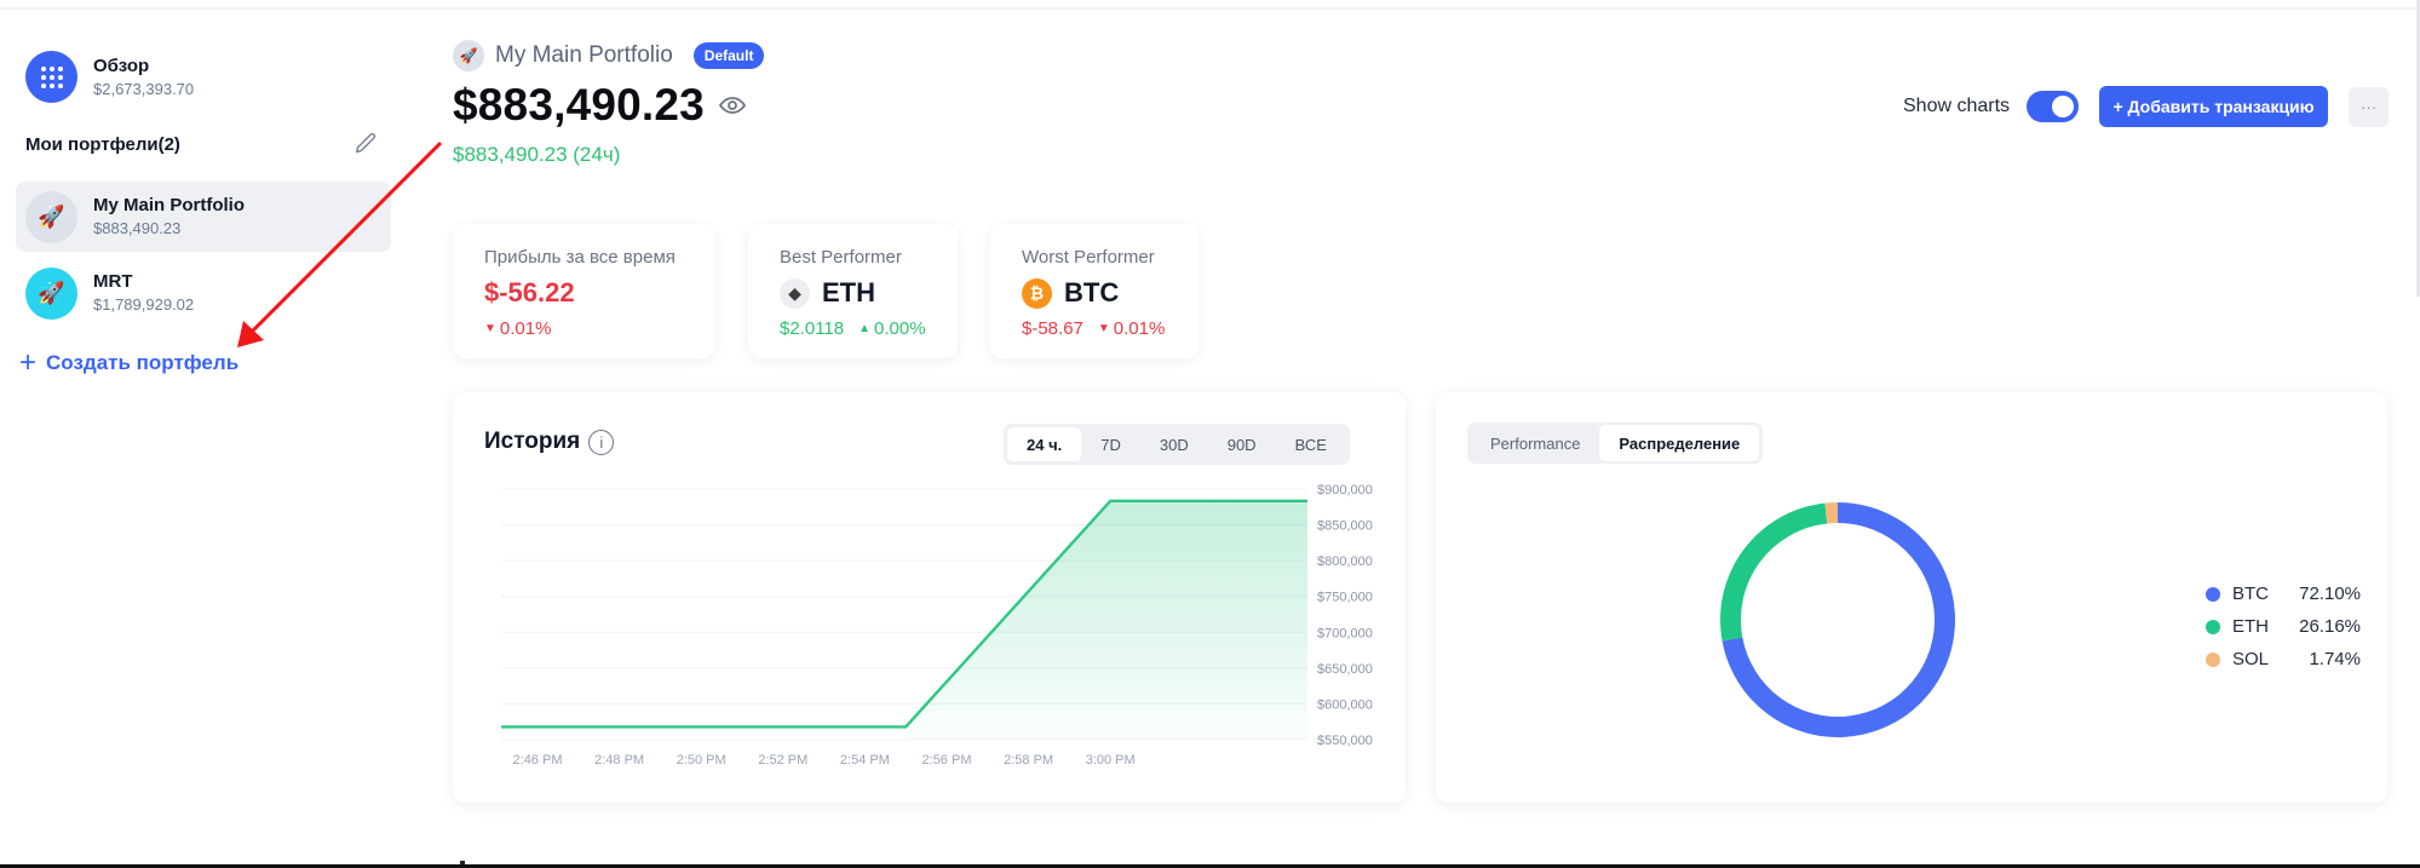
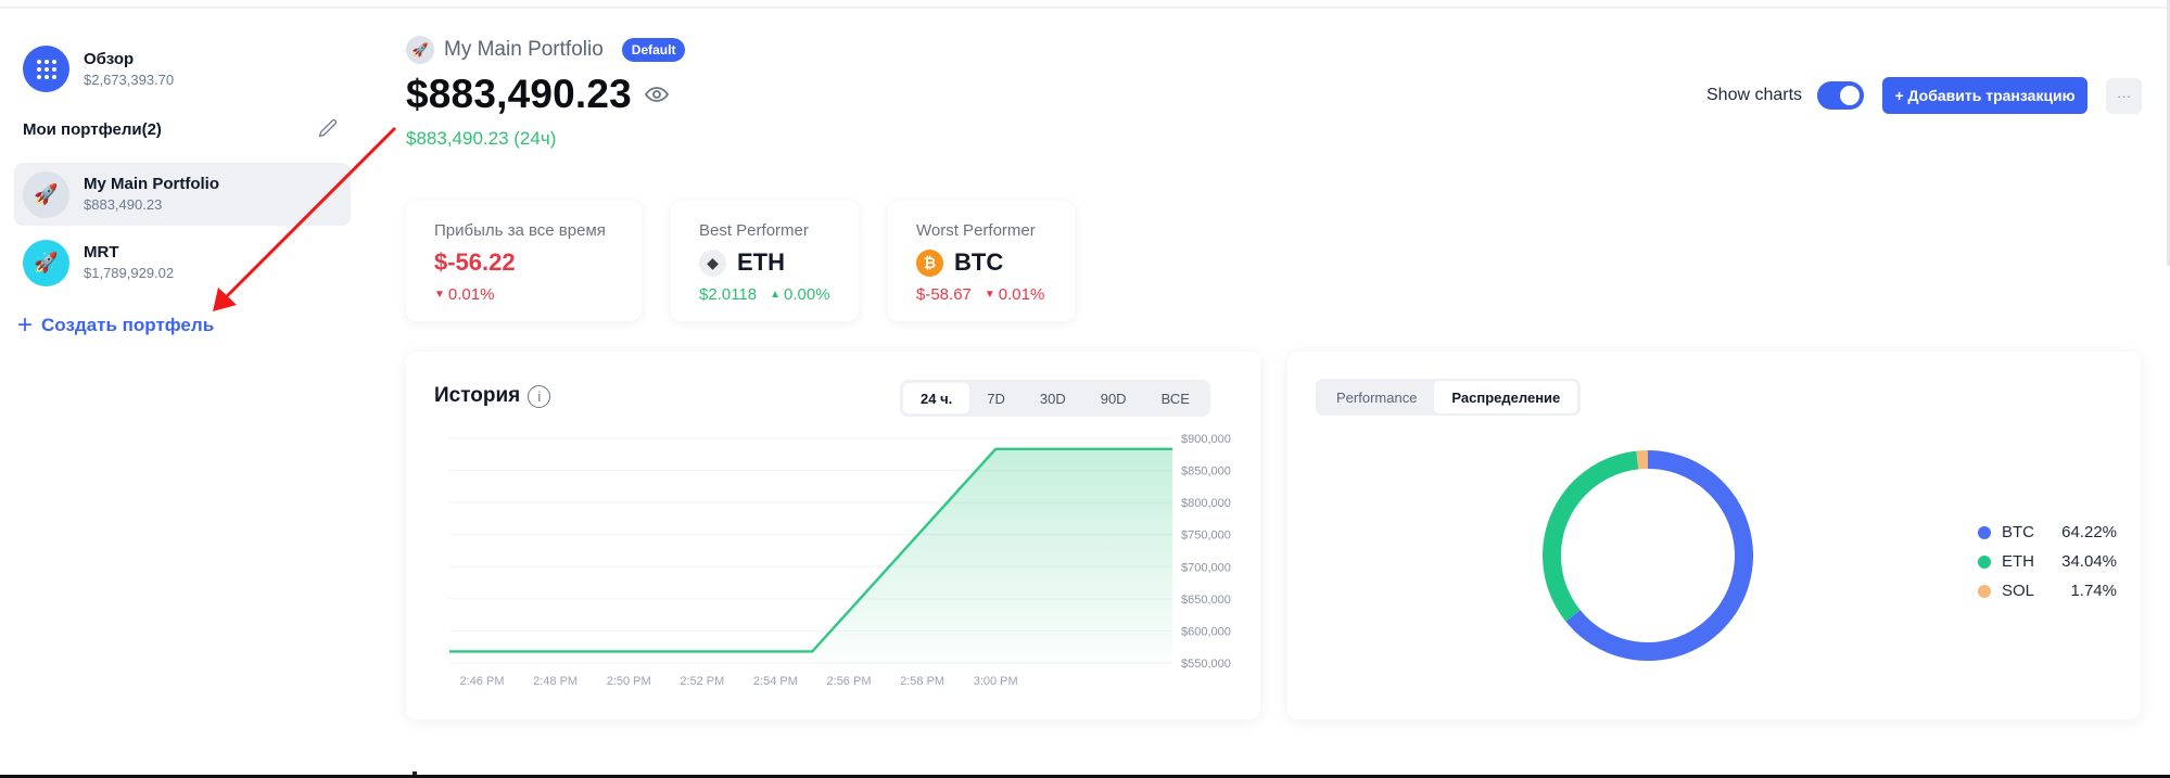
Распределение/BTC: 72.10% -> 64.22%
Распределение/ETH: 26.16% -> 34.04%
